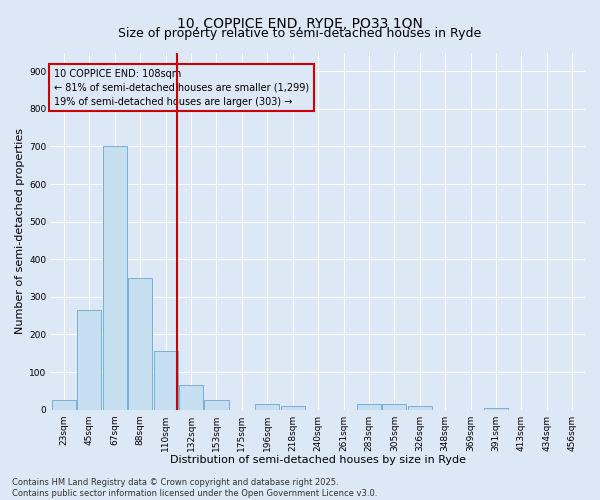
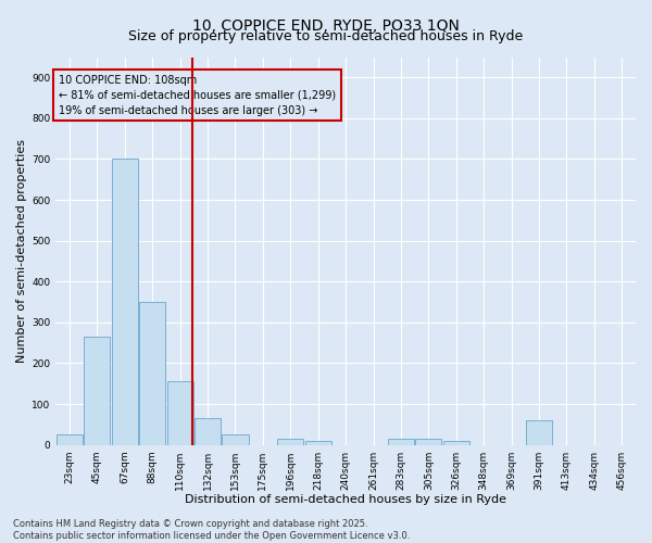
391sqm: 5 -> 60
